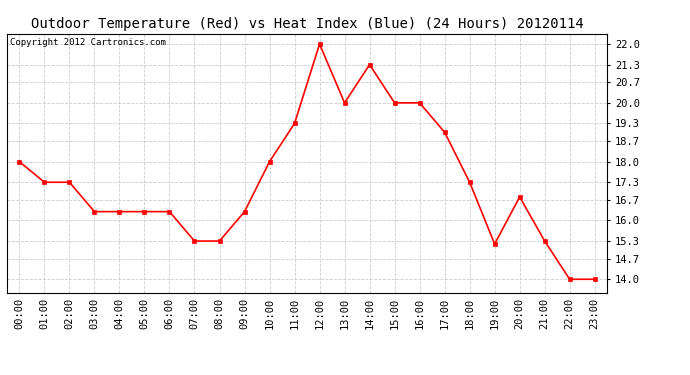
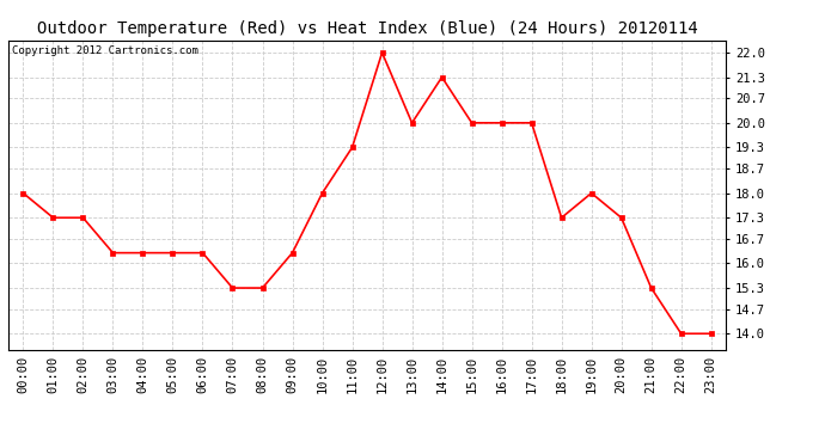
17:00: 19.0 -> 20.0
19:00: 15.2 -> 18.0
20:00: 16.8 -> 17.3
